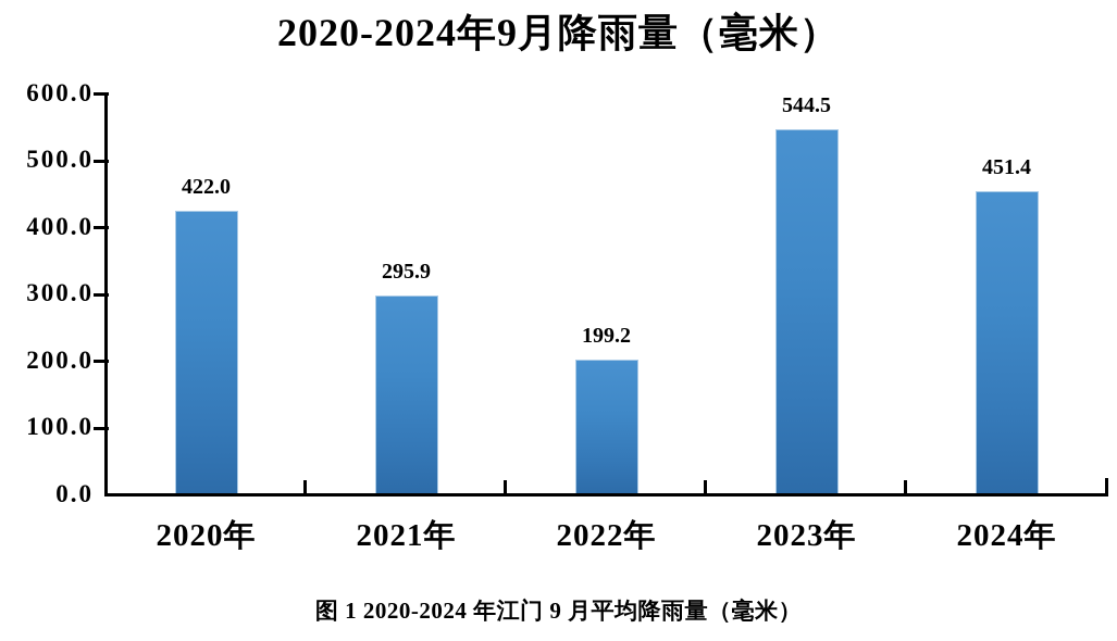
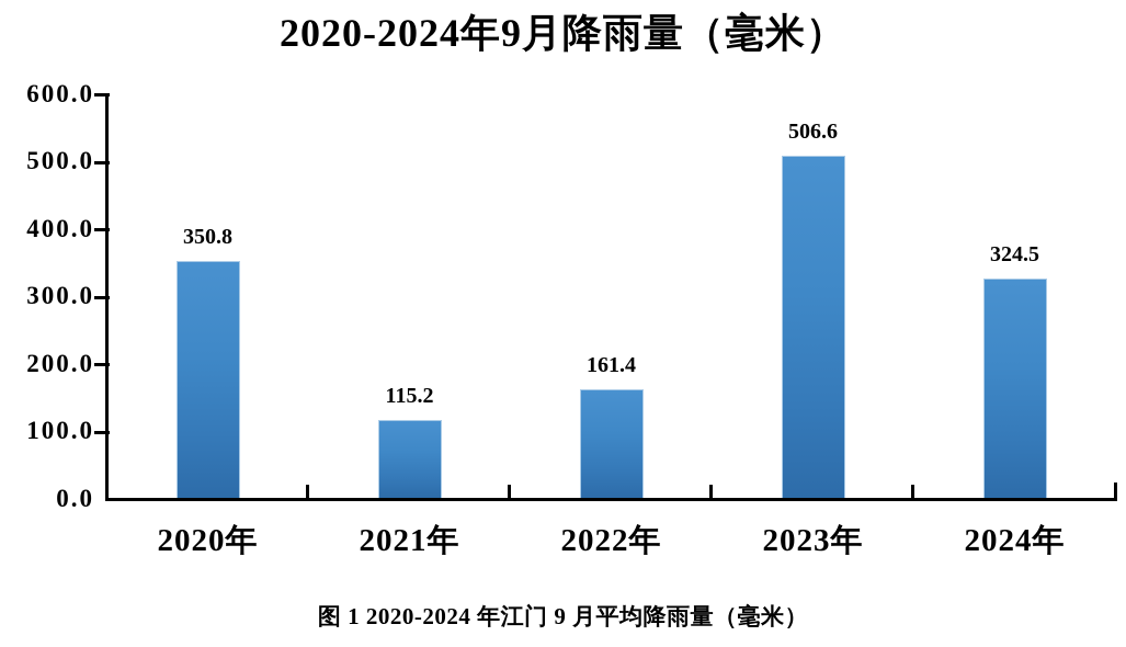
2020年: 422.0 -> 350.8
2021年: 295.9 -> 115.2
2022年: 199.2 -> 161.4
2023年: 544.5 -> 506.6
2024年: 451.4 -> 324.5
